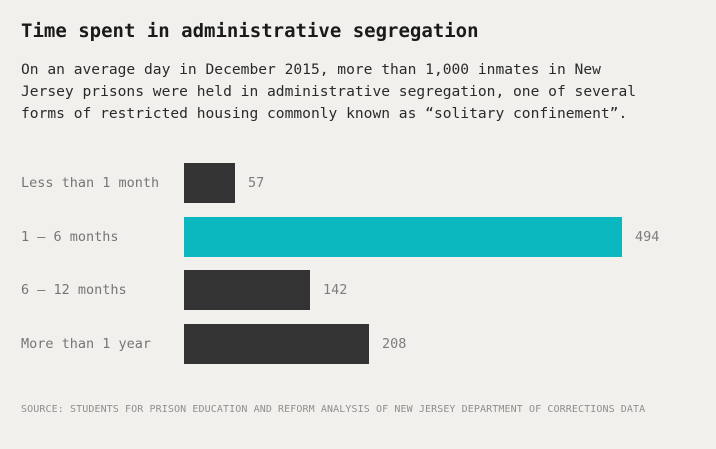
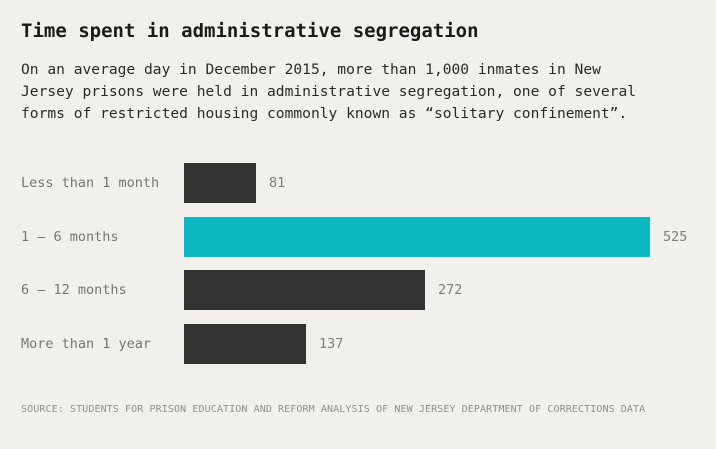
Less than 1 month: 57 -> 81
1 – 6 months: 494 -> 525
6 – 12 months: 142 -> 272
More than 1 year: 208 -> 137
